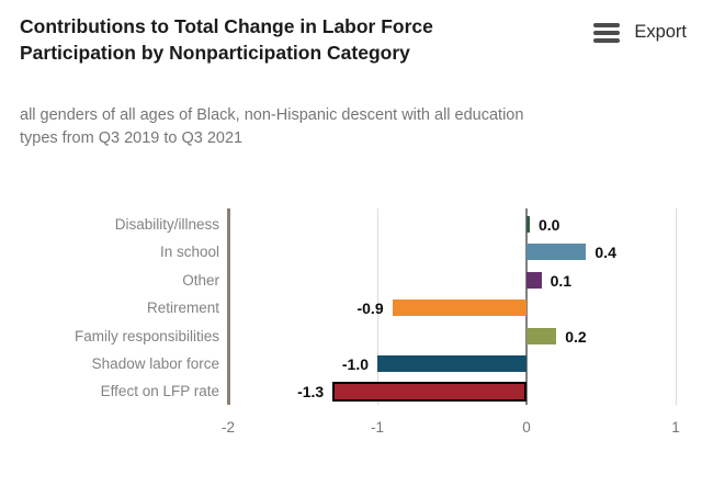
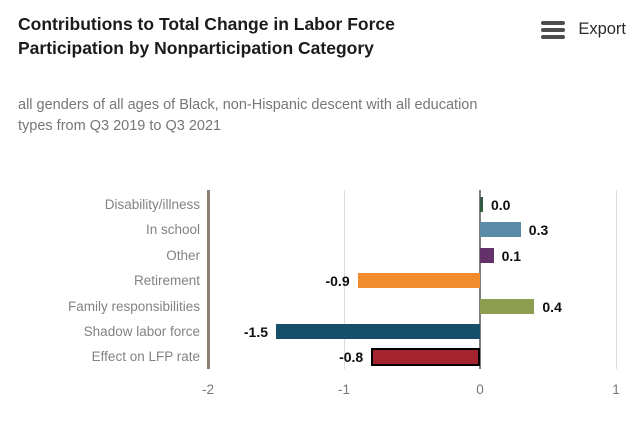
In school: 0.4 -> 0.3
Family responsibilities: 0.2 -> 0.4
Shadow labor force: -1.0 -> -1.5
Effect on LFP rate: -1.3 -> -0.8
